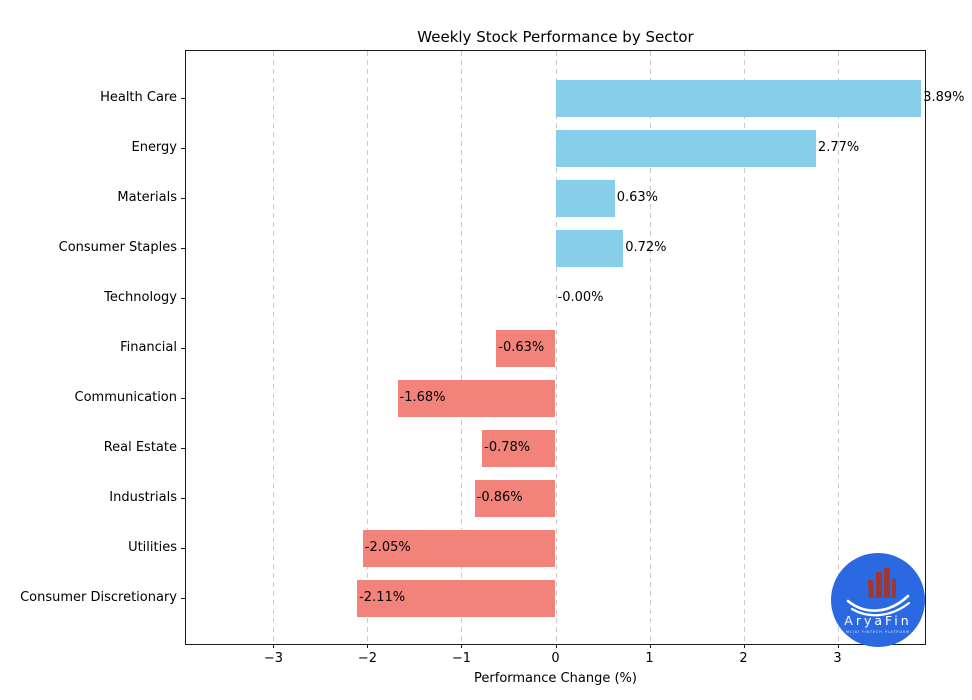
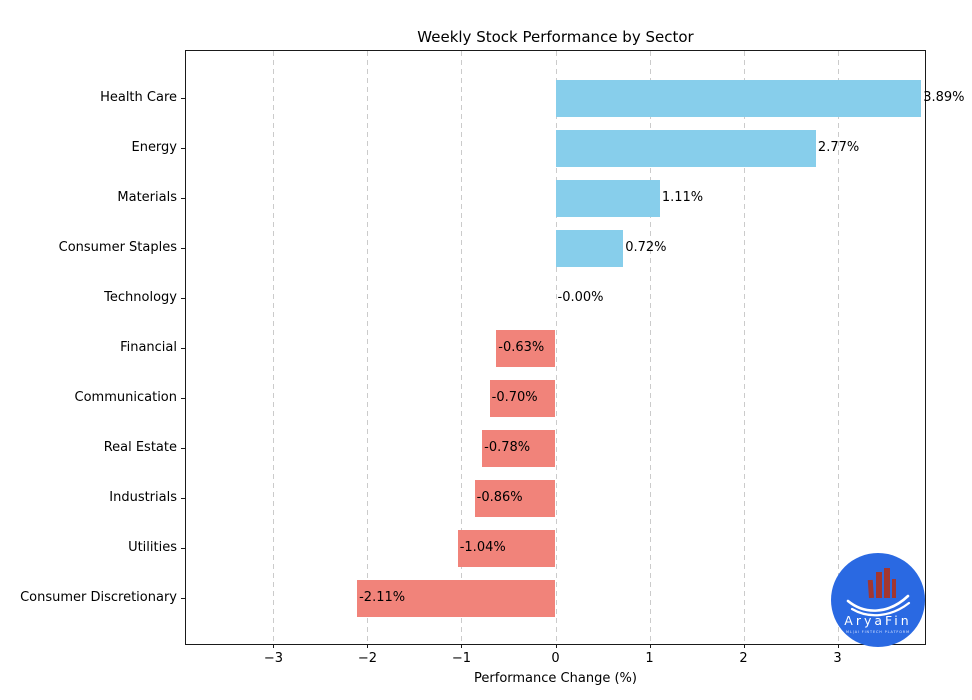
Materials: 0.63% -> 1.11%
Communication: -1.68% -> -0.70%
Utilities: -2.05% -> -1.04%
